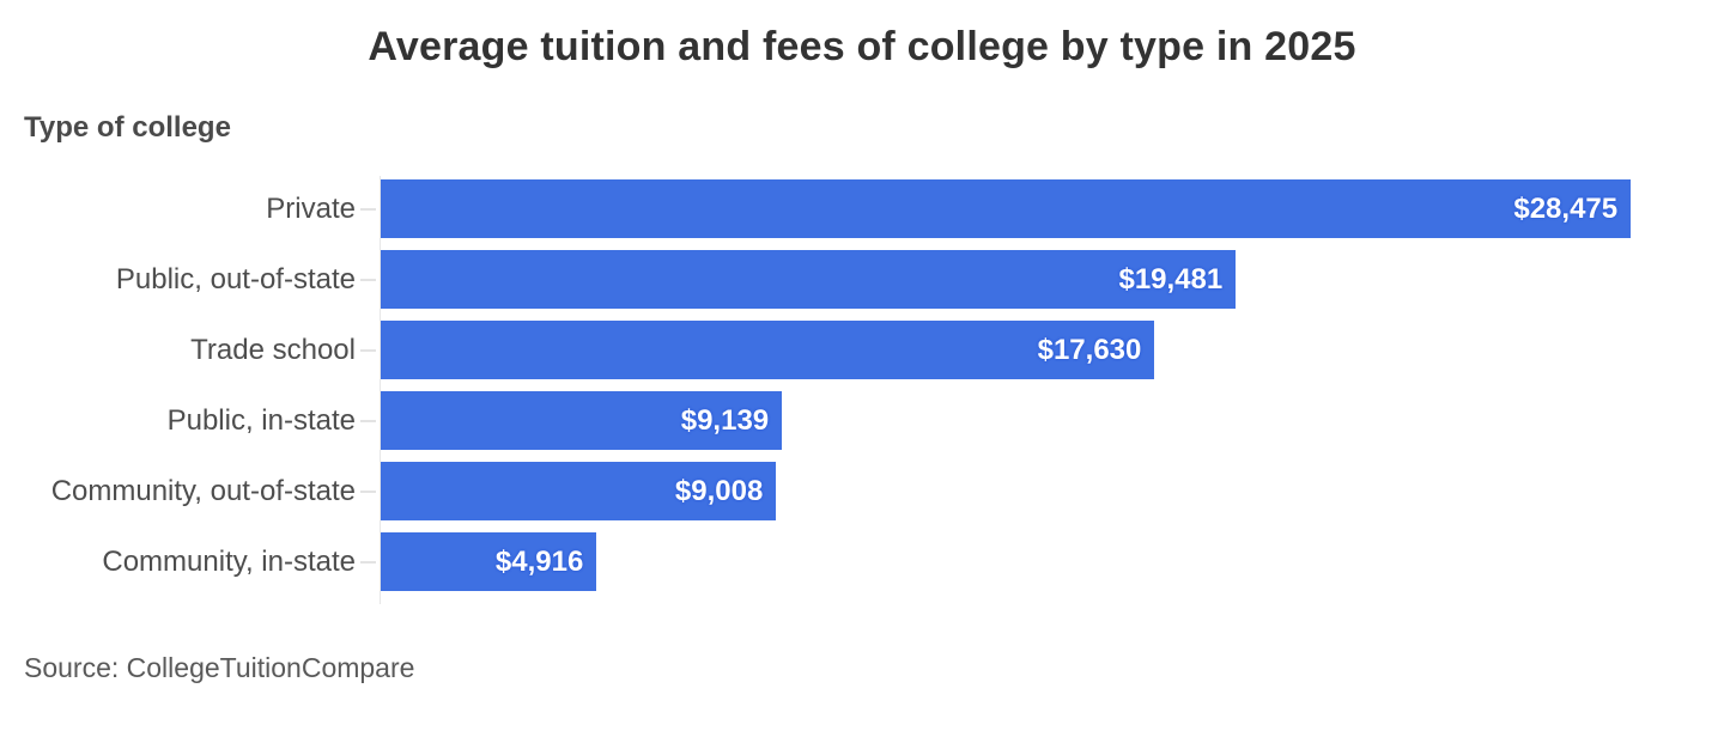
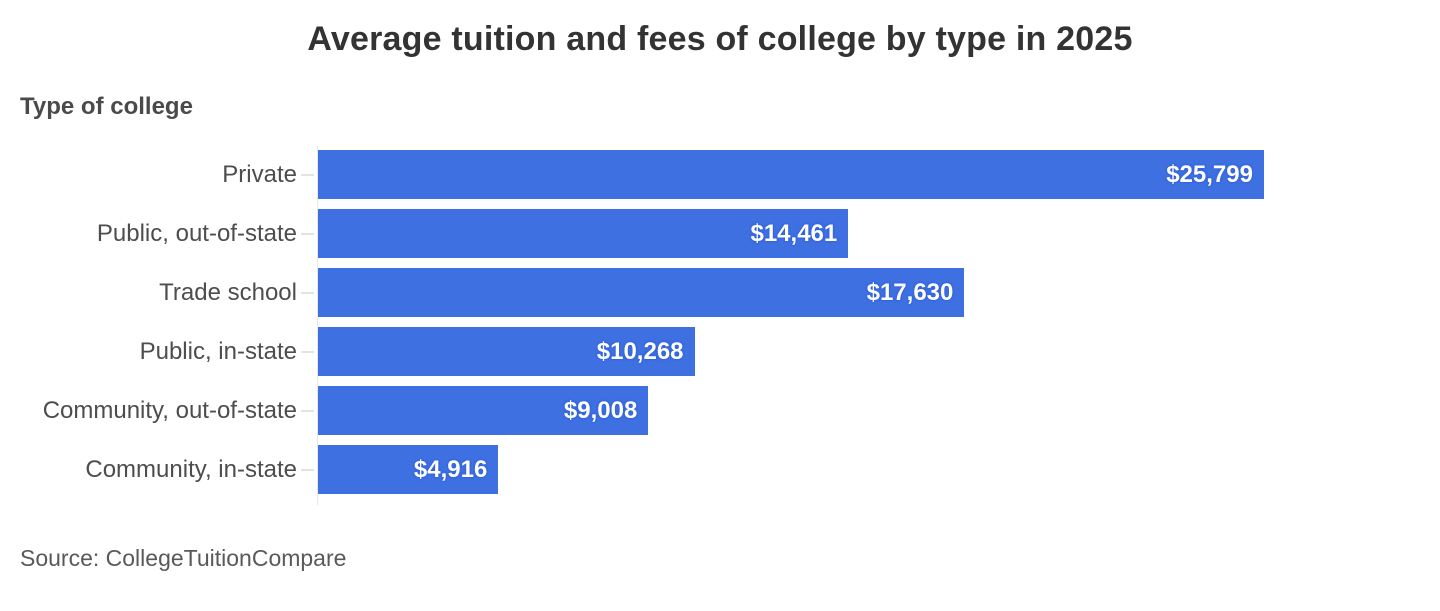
Private: $28,475 -> $25,799
Public, out-of-state: $19,481 -> $14,461
Public, in-state: $9,139 -> $10,268
